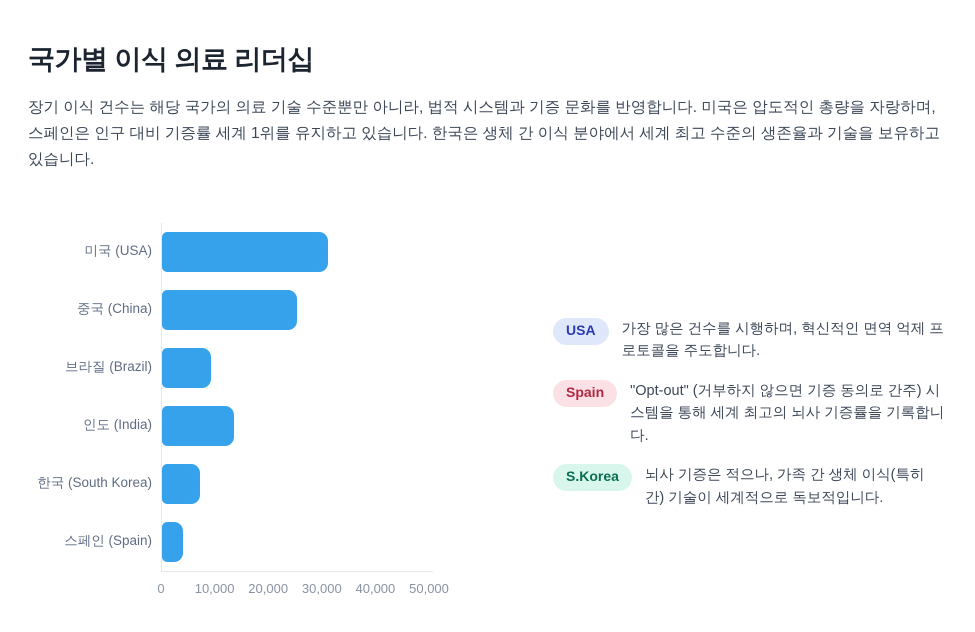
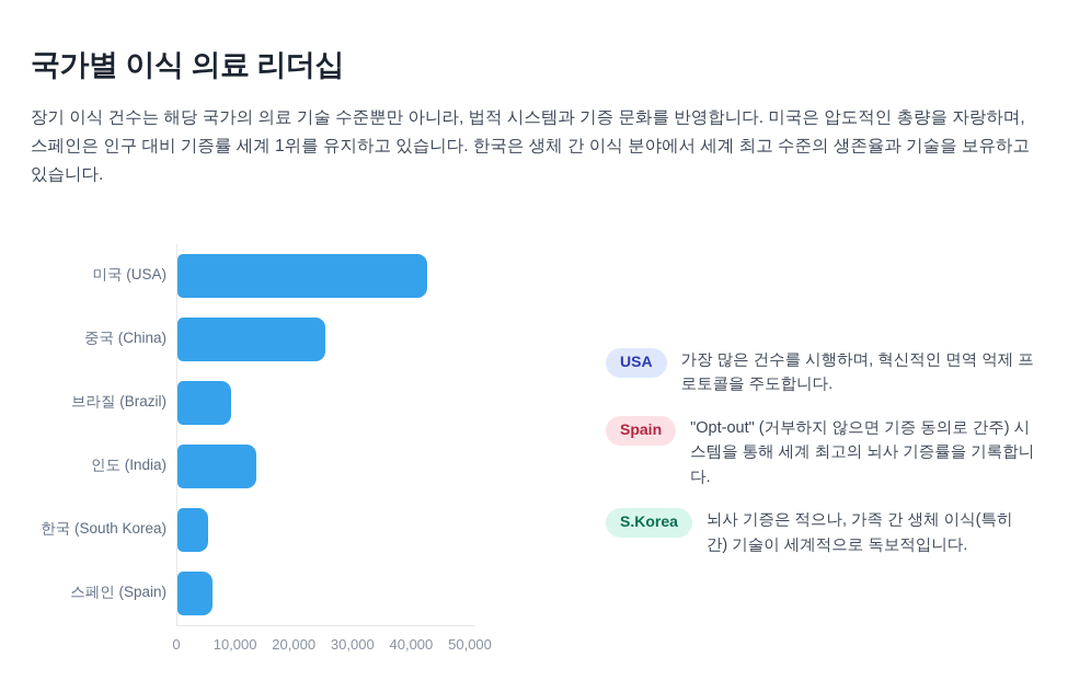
미국 (USA): 31000 -> 42000
한국 (South Korea): 7000 -> 5000
스페인 (Spain): 4000 -> 6000
